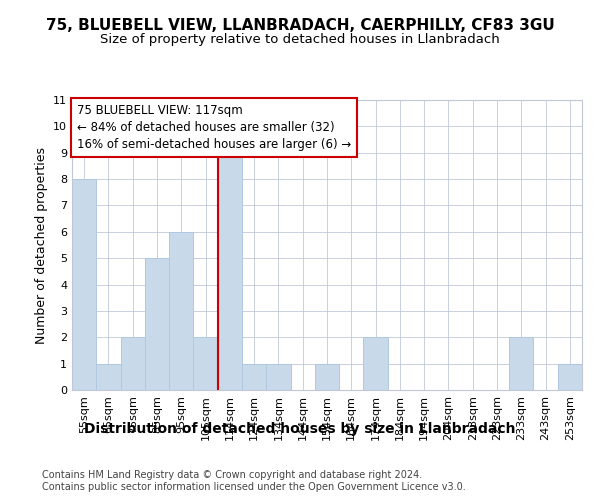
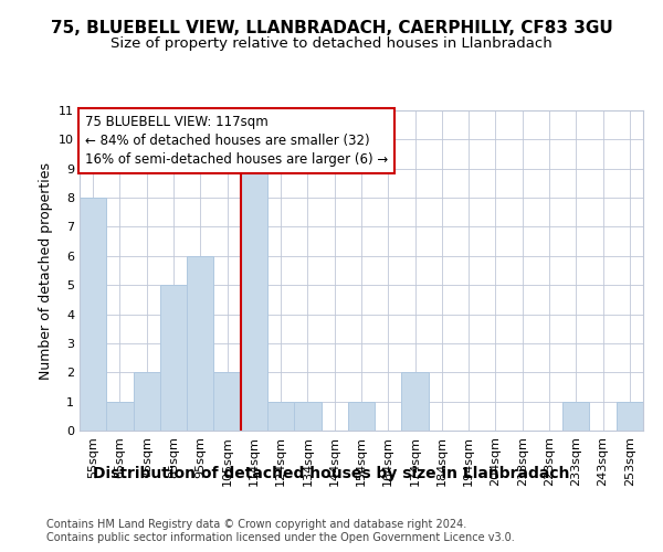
233sqm: 2 -> 1
